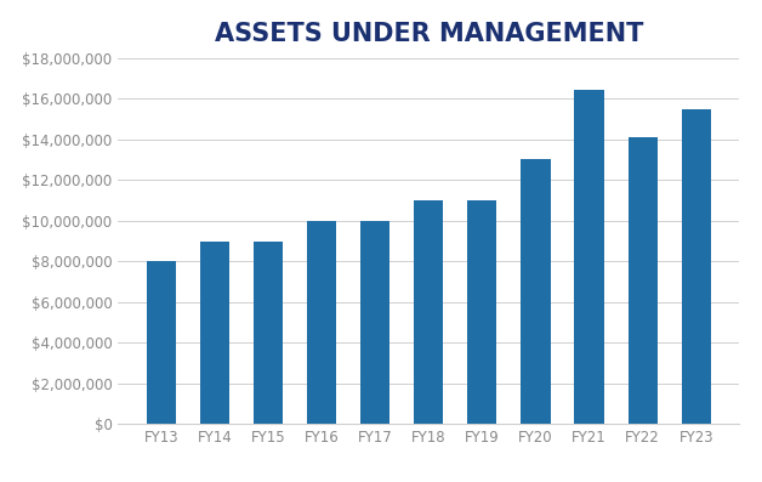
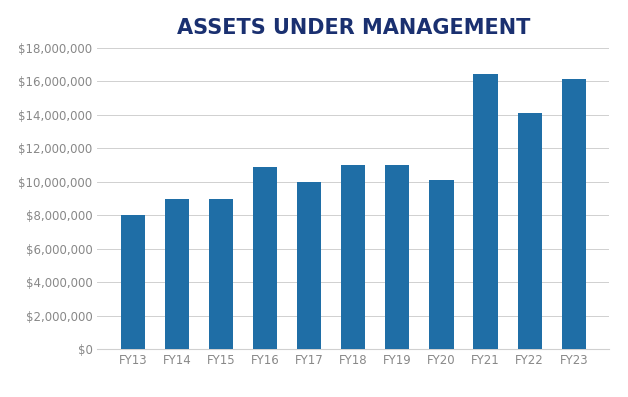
FY16: $10,000,000 -> $10,900,000
FY20: $13,000,000 -> $10,100,000
FY23: $15,500,000 -> $16,100,000
